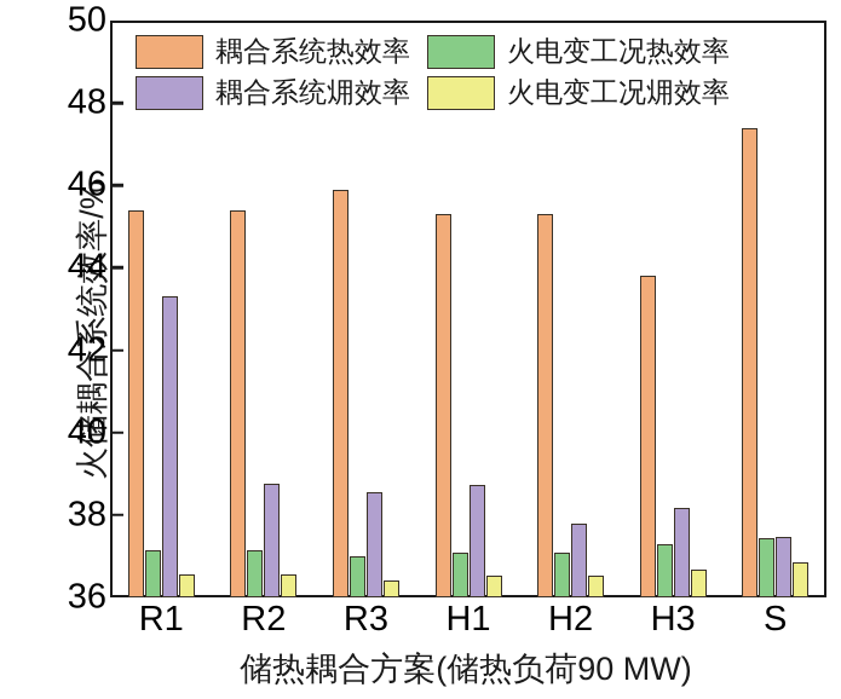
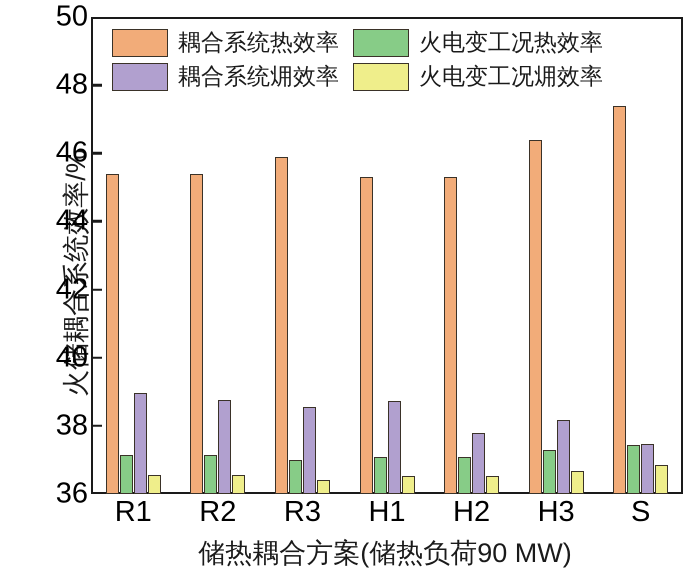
耦合系统㶲效率/R1: 43.3 -> 39.0
耦合系统热效率/H3: 43.8 -> 46.4
